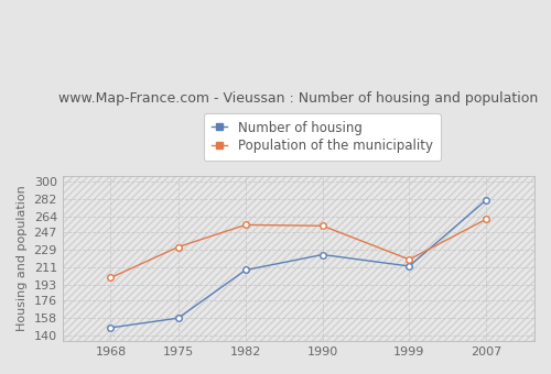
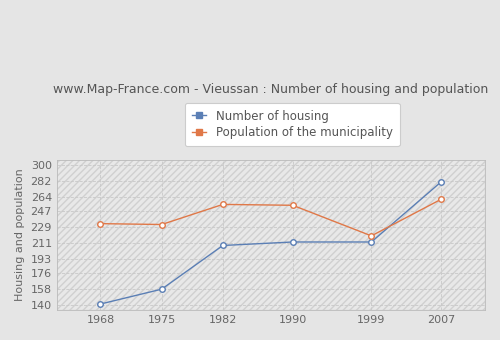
Number of housing/1968: 148 -> 141
Population of the municipality/1968: 200 -> 233
Number of housing/1990: 224 -> 212
